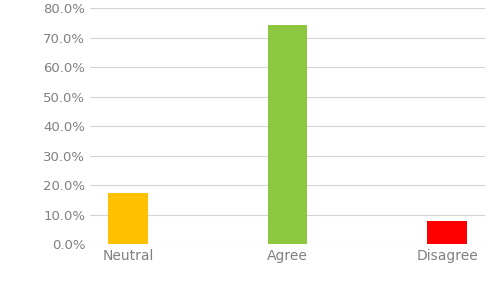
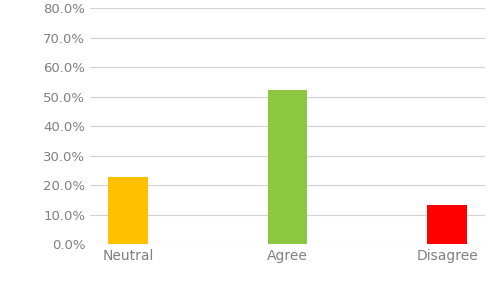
Neutral: 17.5% -> 23.0%
Agree: 74.5% -> 52.5%
Disagree: 8.0% -> 13.5%
